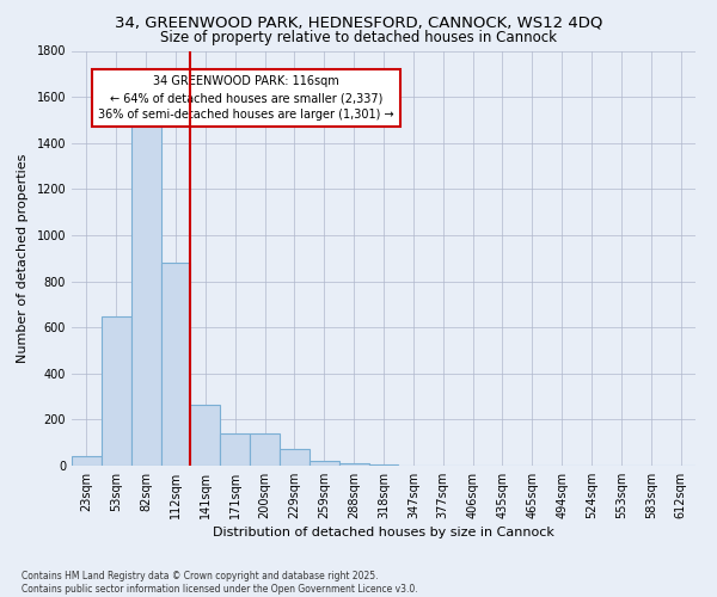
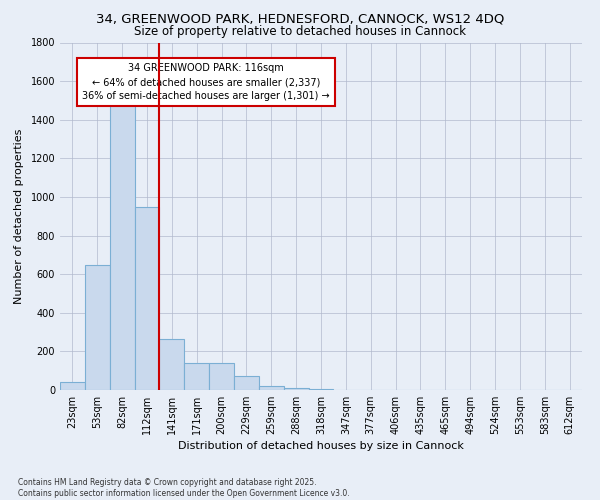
112sqm: 880 -> 950
